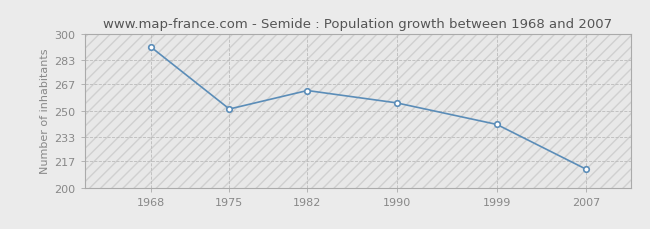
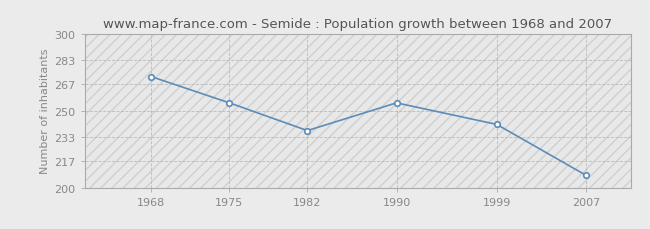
1968: 291 -> 272
1975: 251 -> 255
1982: 263 -> 237
2007: 212 -> 208
